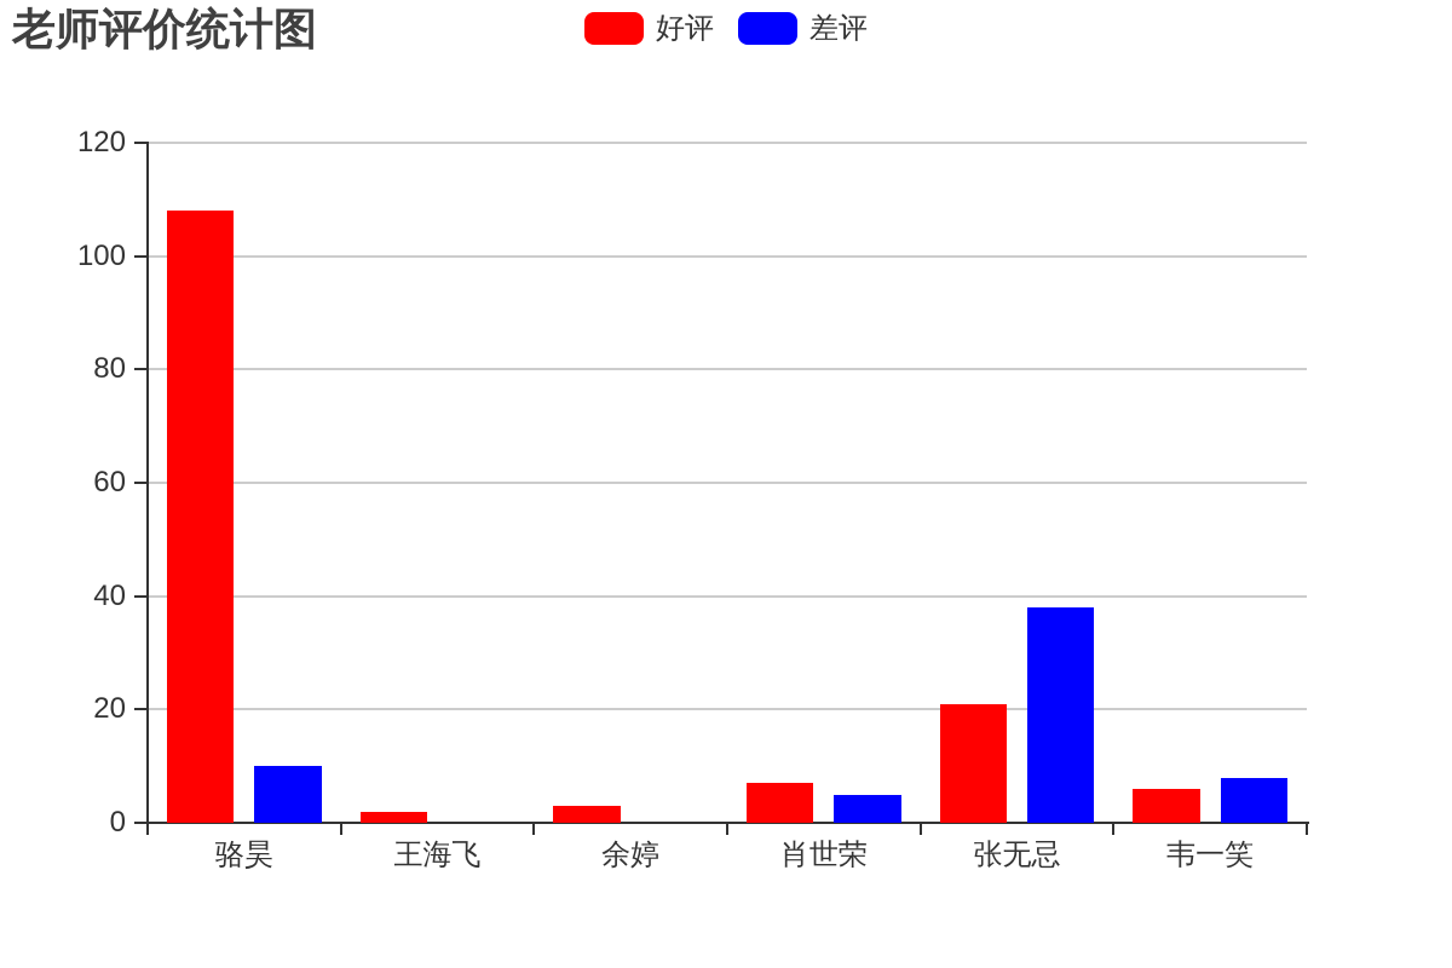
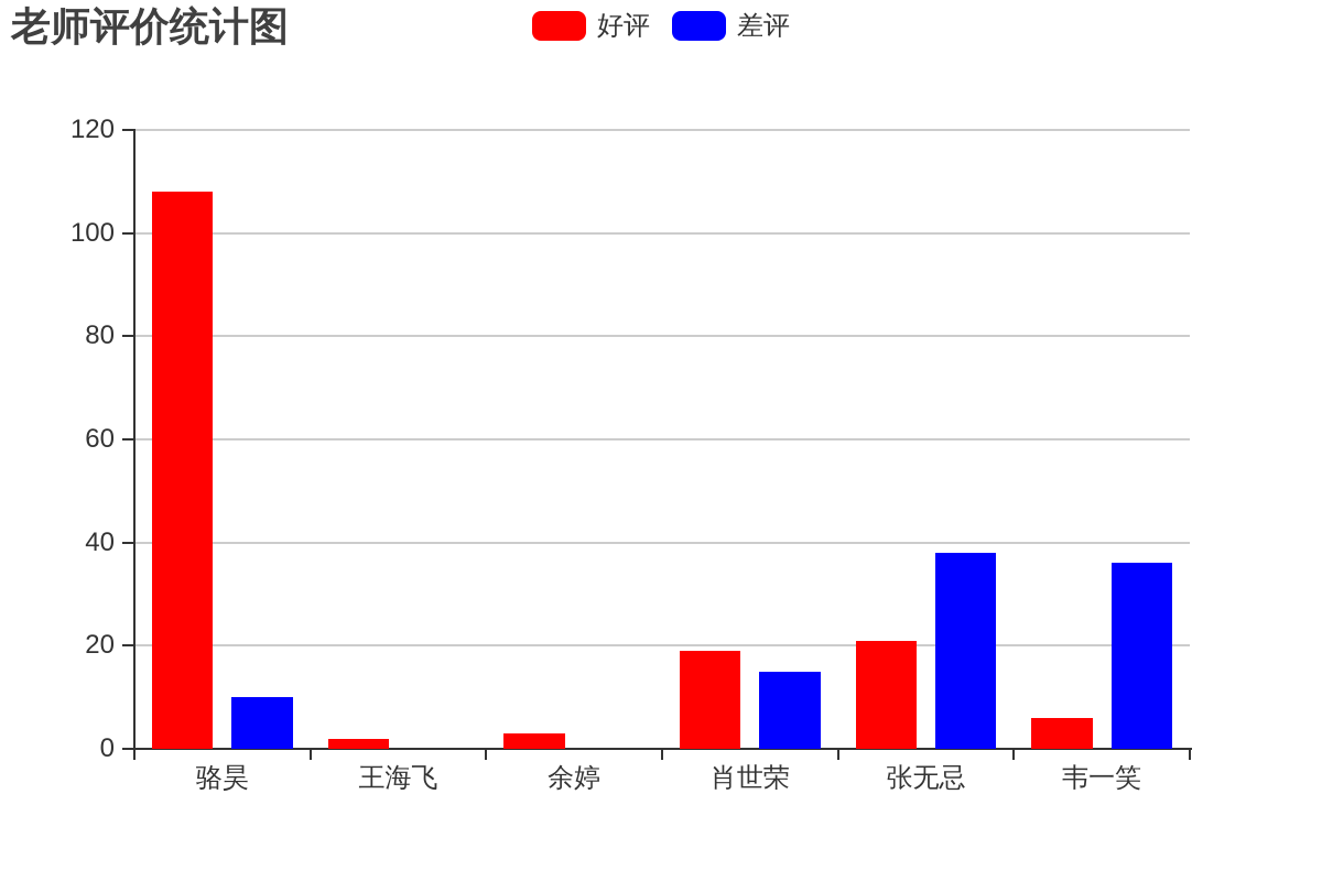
好评/肖世荣: 7 -> 19
差评/肖世荣: 5 -> 15
差评/韦一笑: 8 -> 36
